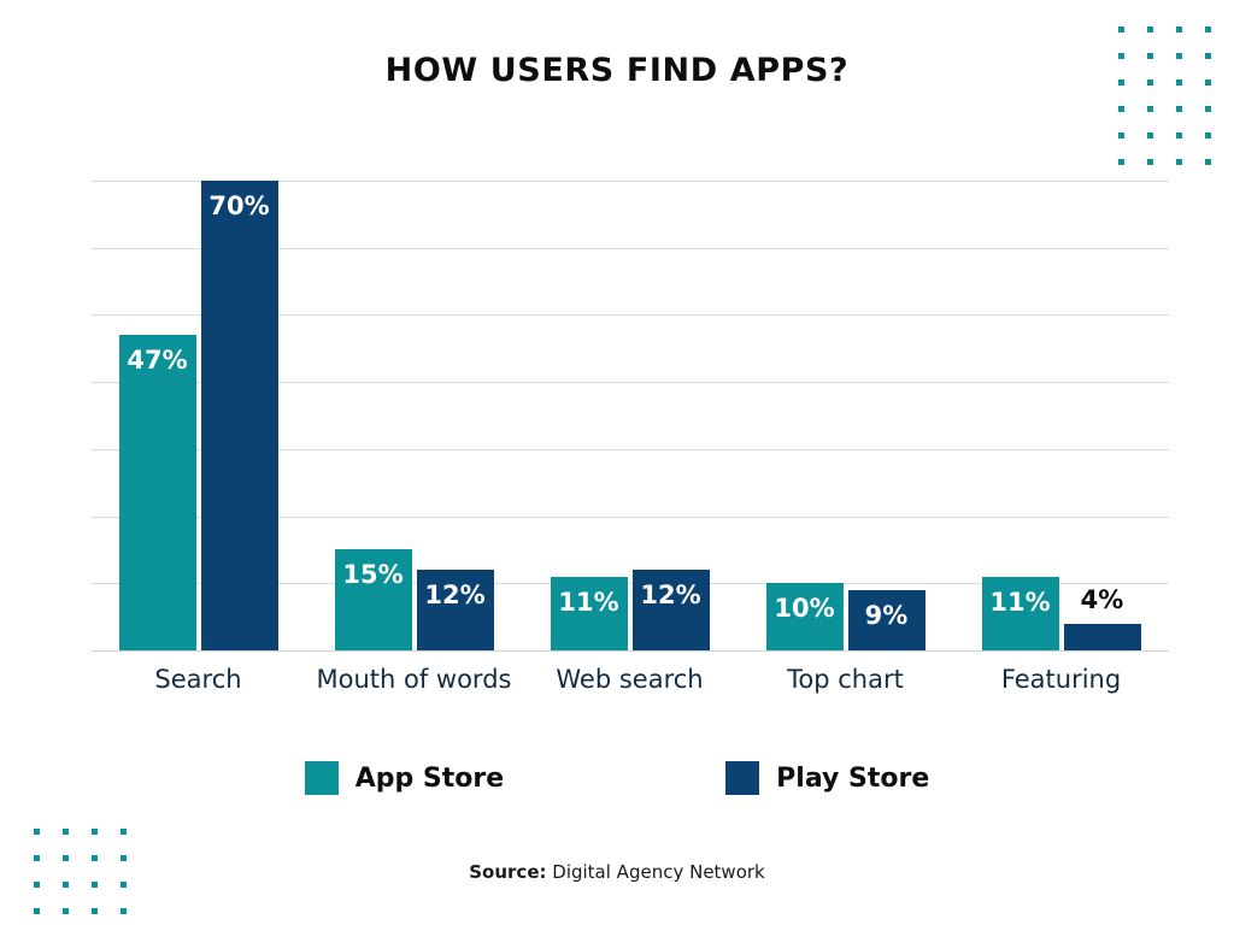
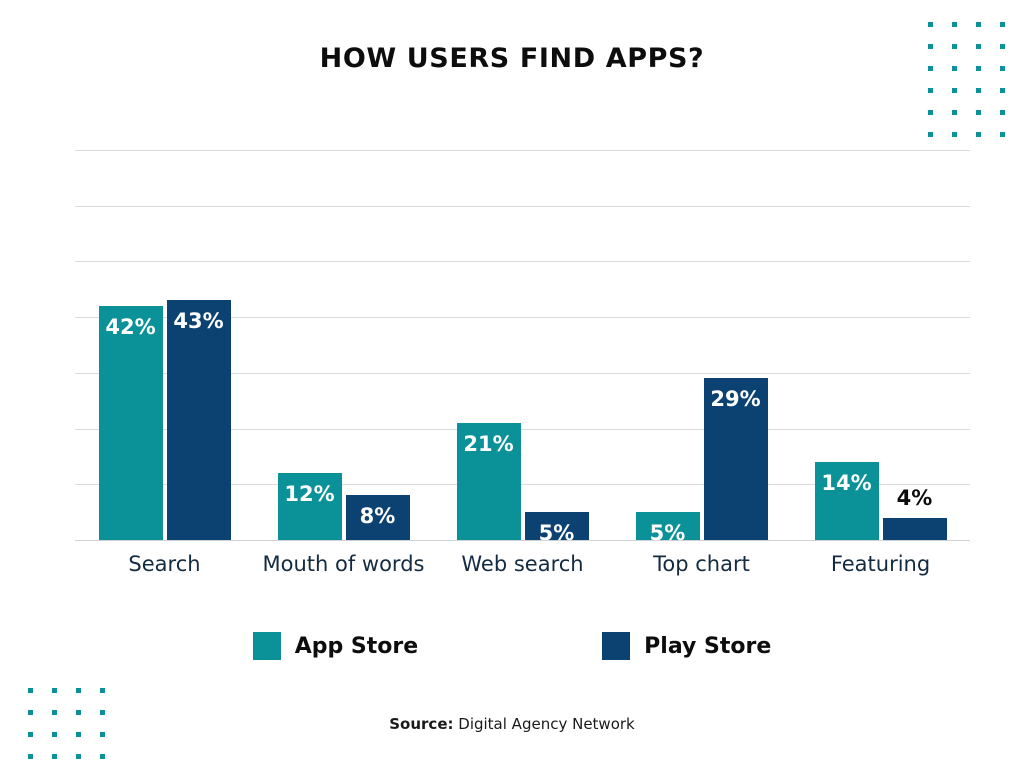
App Store/Search: 47% -> 42%
Play Store/Search: 70% -> 43%
App Store/Mouth of words: 15% -> 12%
Play Store/Mouth of words: 12% -> 8%
App Store/Web search: 11% -> 21%
Play Store/Web search: 12% -> 5%
App Store/Top chart: 10% -> 5%
Play Store/Top chart: 9% -> 29%
App Store/Featuring: 11% -> 14%
